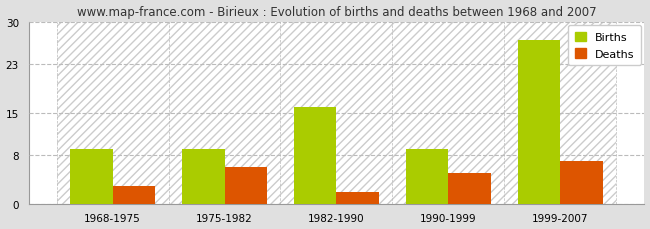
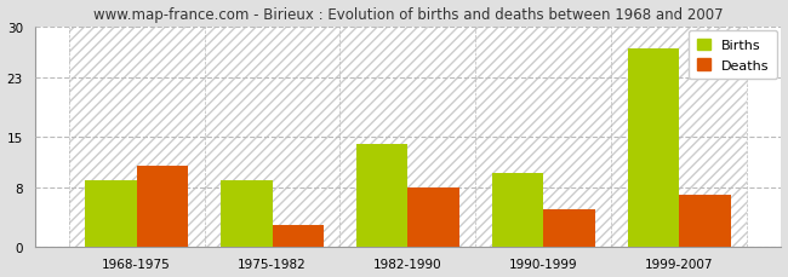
Deaths/1968-1975: 3 -> 11
Deaths/1975-1982: 6 -> 3
Births/1982-1990: 16 -> 14
Deaths/1982-1990: 2 -> 8
Births/1990-1999: 9 -> 10
